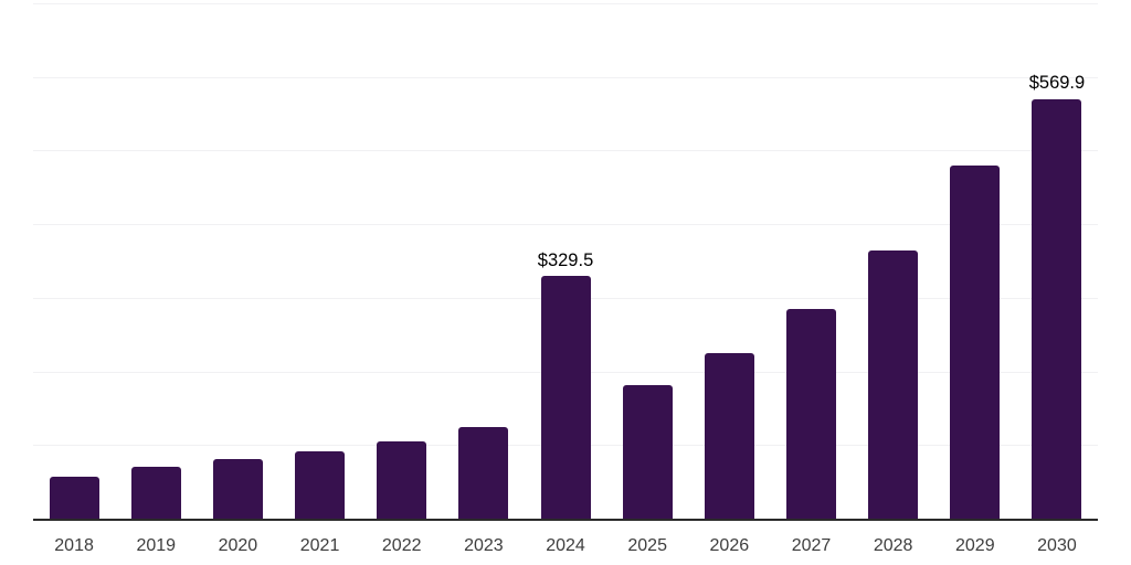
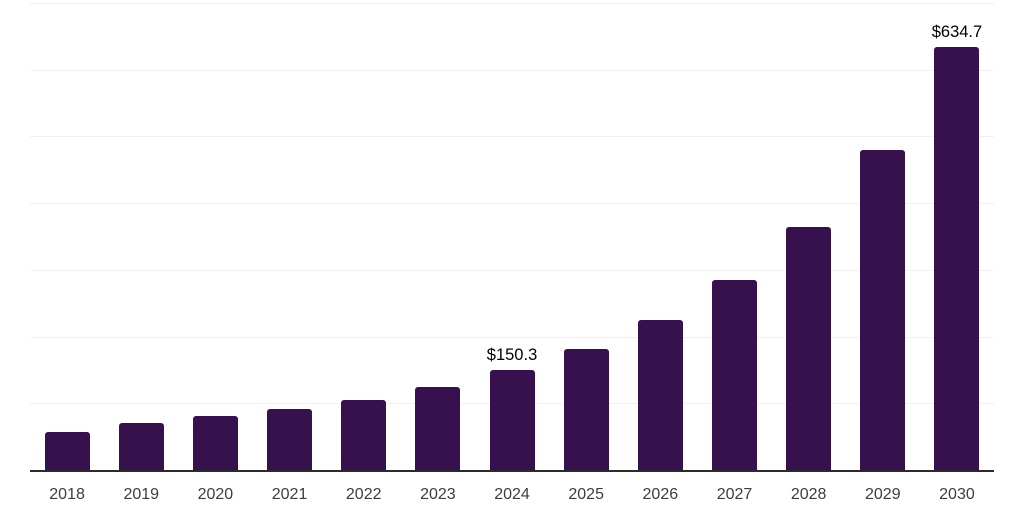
2024: $329.5 -> $150.3
2030: $569.9 -> $634.7
